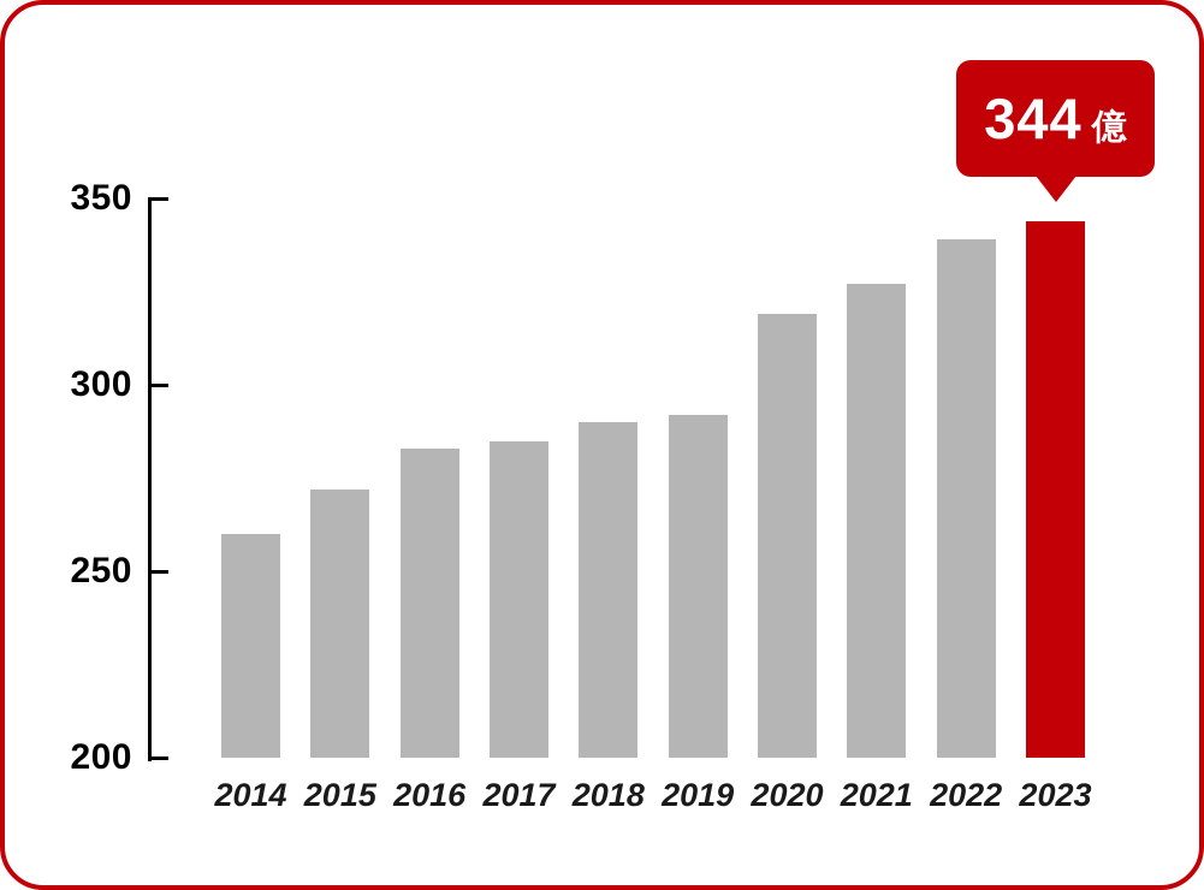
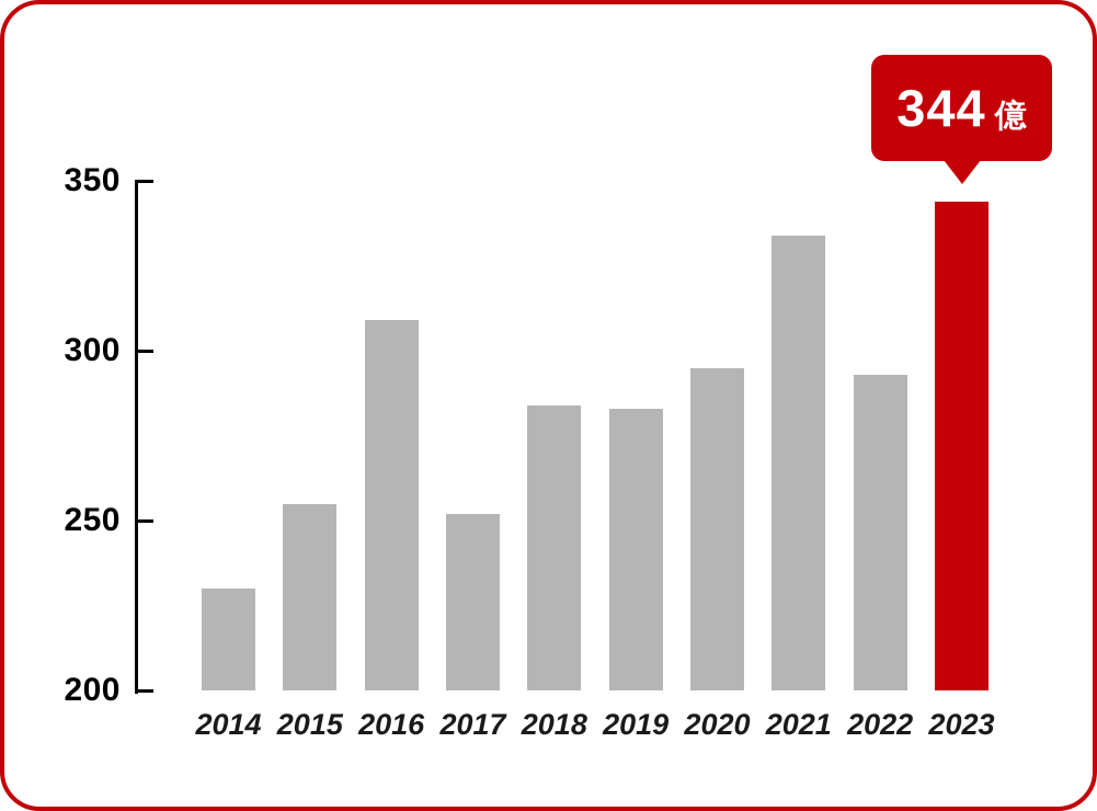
2014: 260 -> 230
2015: 272 -> 255
2016: 283 -> 309
2017: 285 -> 252
2018: 290 -> 284
2019: 292 -> 283
2020: 319 -> 295
2021: 327 -> 334
2022: 339 -> 293
